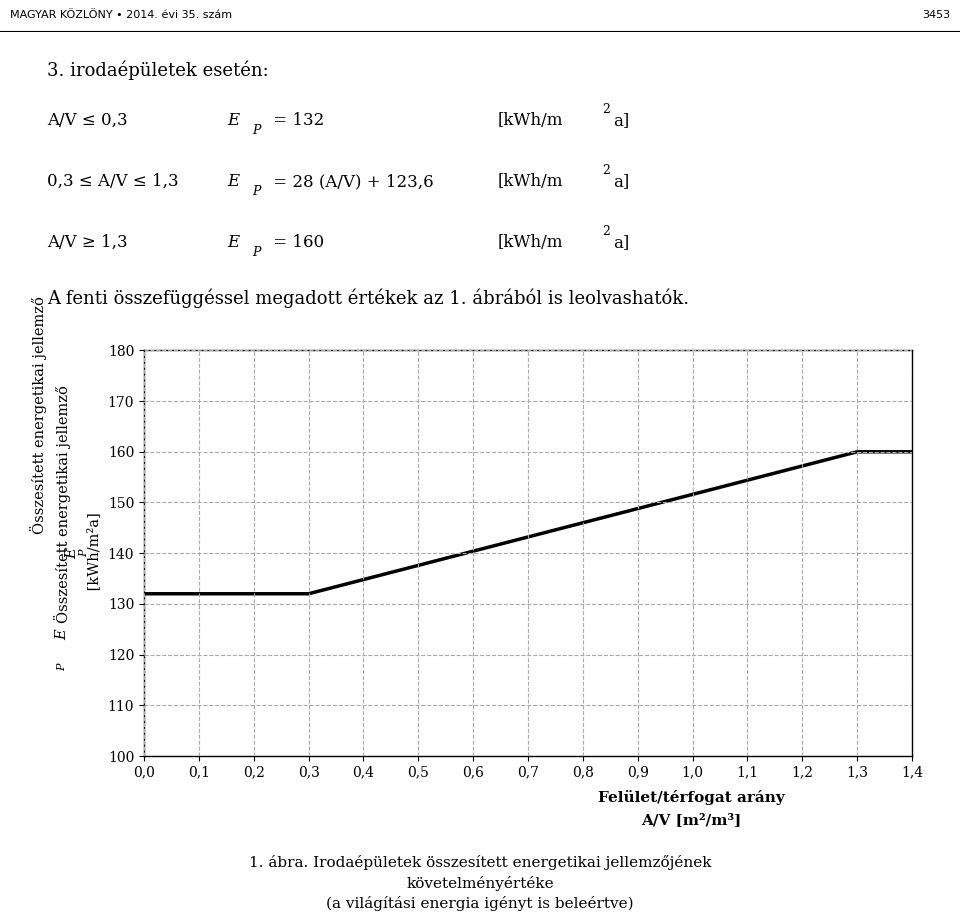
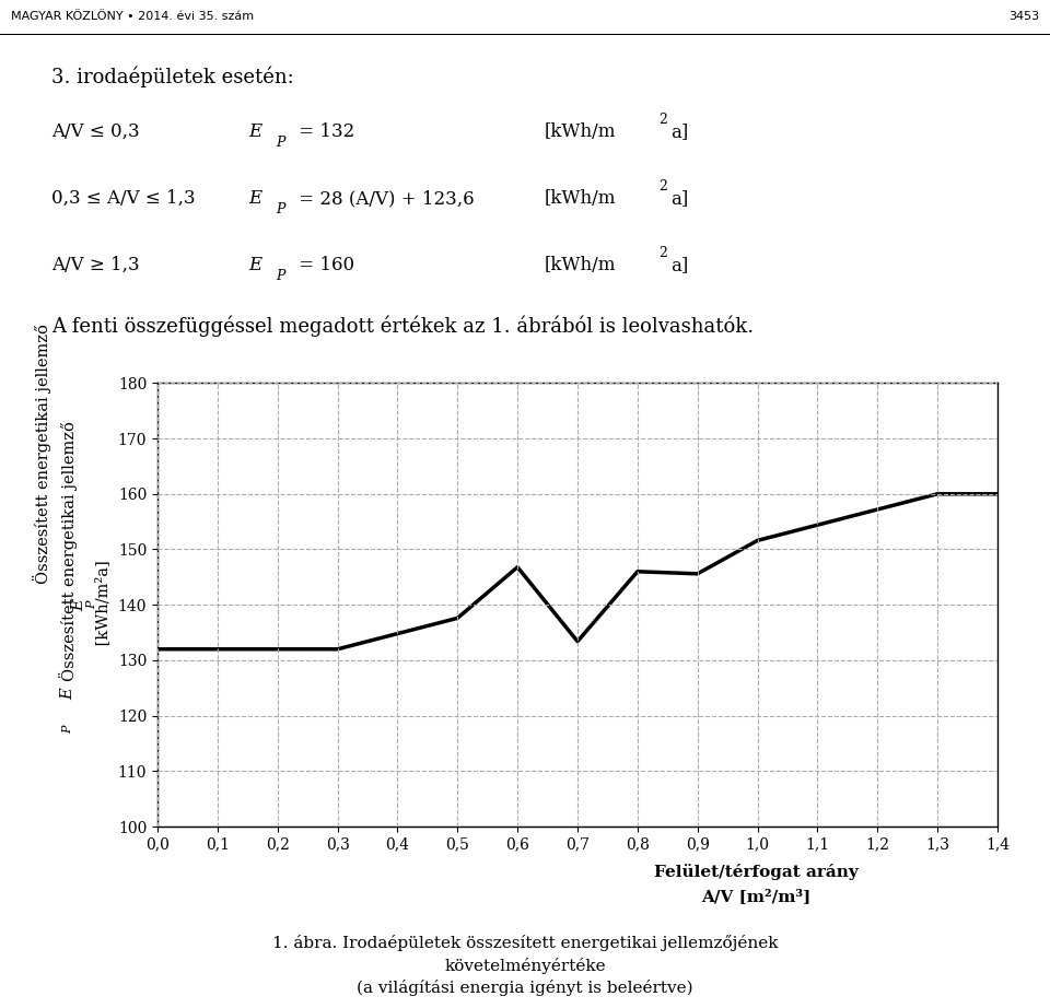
0,6: 140.4 -> 146.8
0,7: 143.2 -> 133.4
0,9: 148.8 -> 145.6
